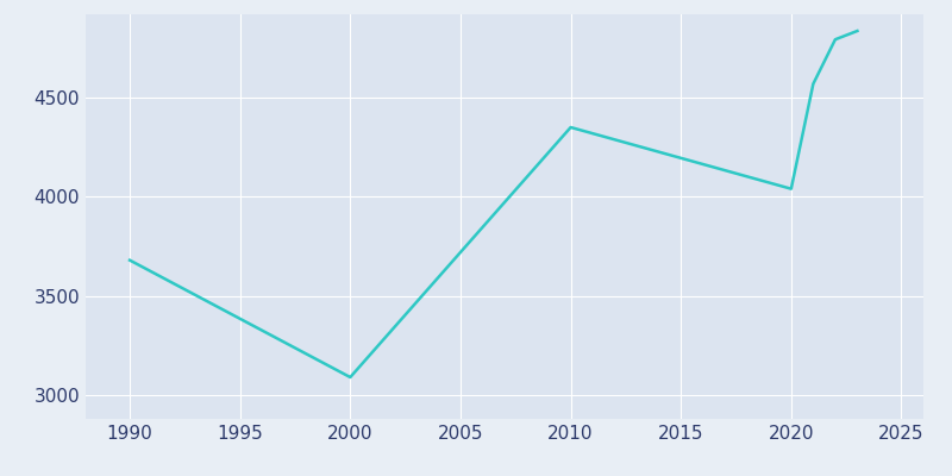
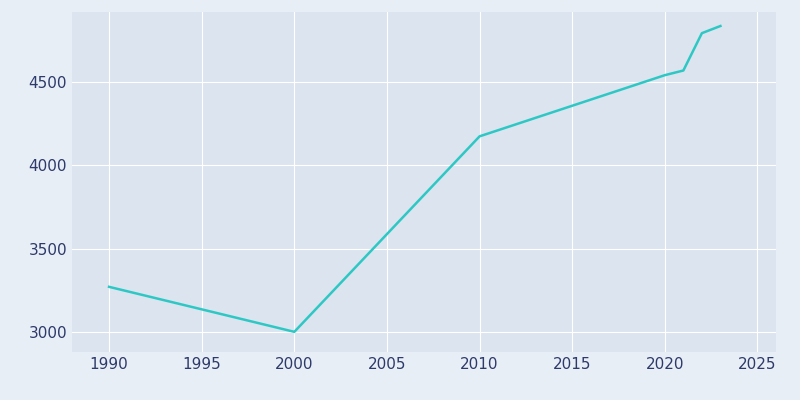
1990: 3680 -> 3270
2000: 3090 -> 3000
2010: 4350 -> 4170
2020: 4040 -> 4540
